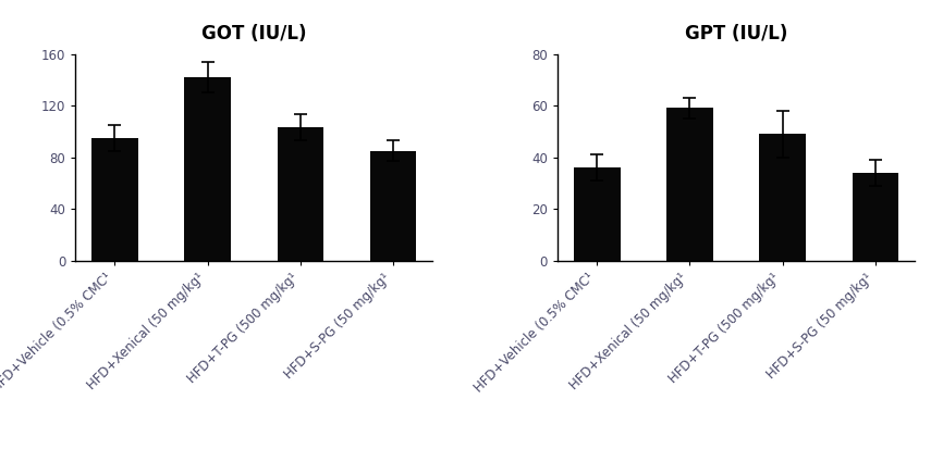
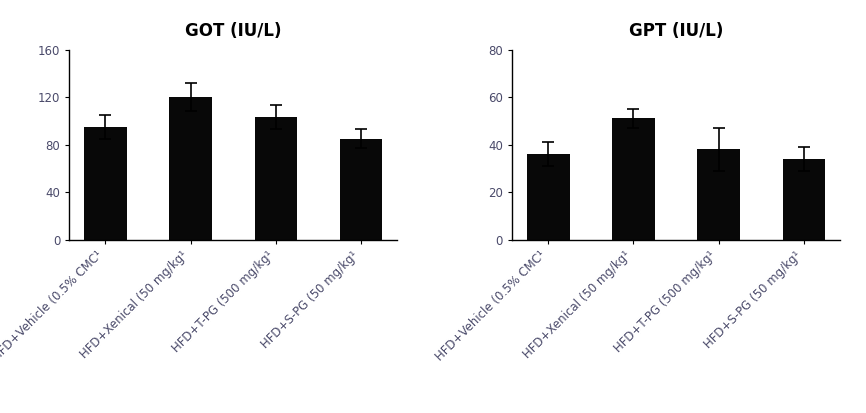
GOT (IU/L)/HFD+Xenical (50 mg/kg¹: 142 -> 120
GPT (IU/L)/HFD+Xenical (50 mg/kg¹: 59 -> 51
GPT (IU/L)/HFD+T-PG (500 mg/kg¹: 49 -> 38
